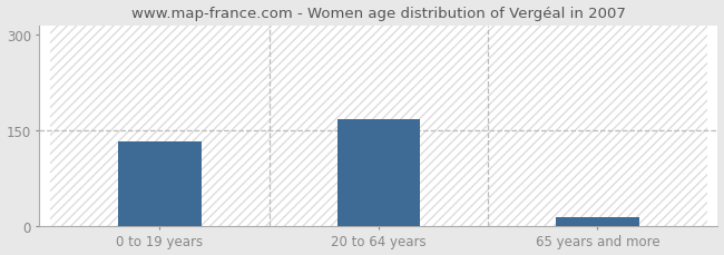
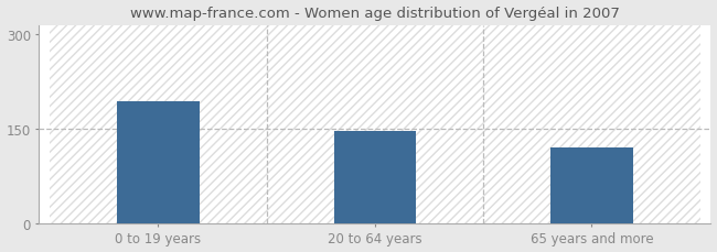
0 to 19 years: 133 -> 194
20 to 64 years: 168 -> 146
65 years and more: 13 -> 120
